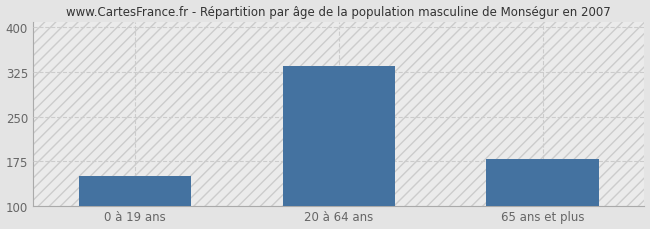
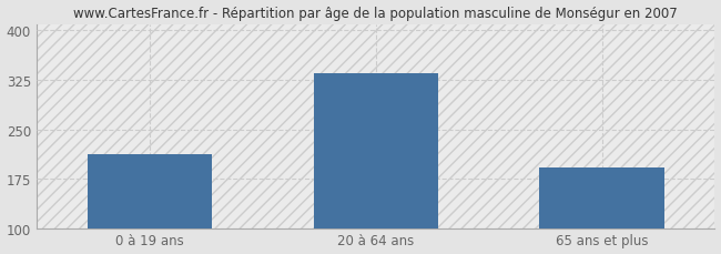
0 à 19 ans: 150 -> 212
65 ans et plus: 178 -> 192
